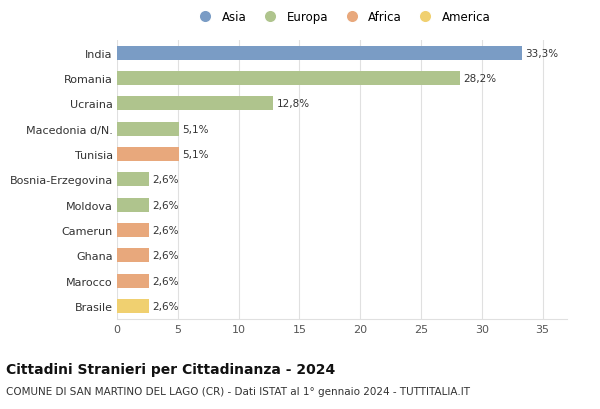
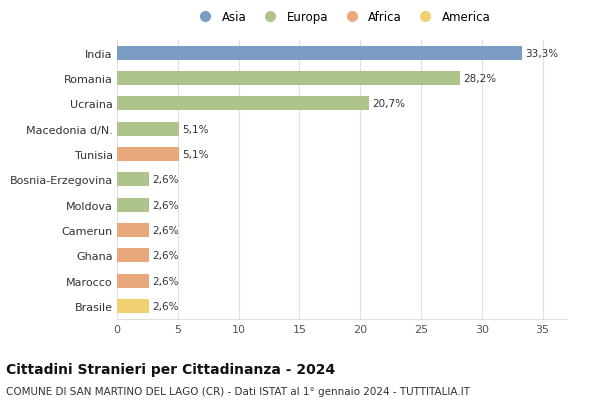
Ucraina: 12,8% -> 20,7%
